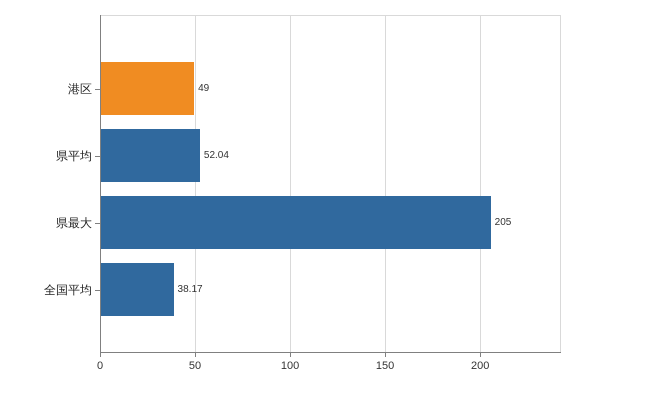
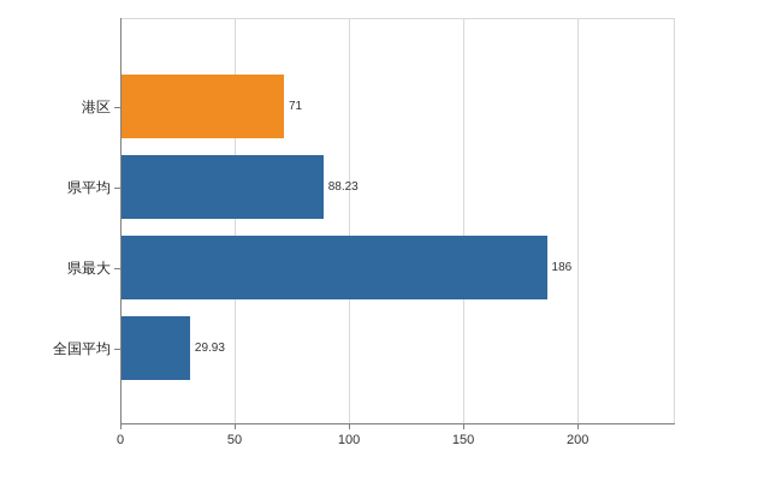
港区: 49 -> 71
県平均: 52.04 -> 88.23
県最大: 205 -> 186
全国平均: 38.17 -> 29.93
